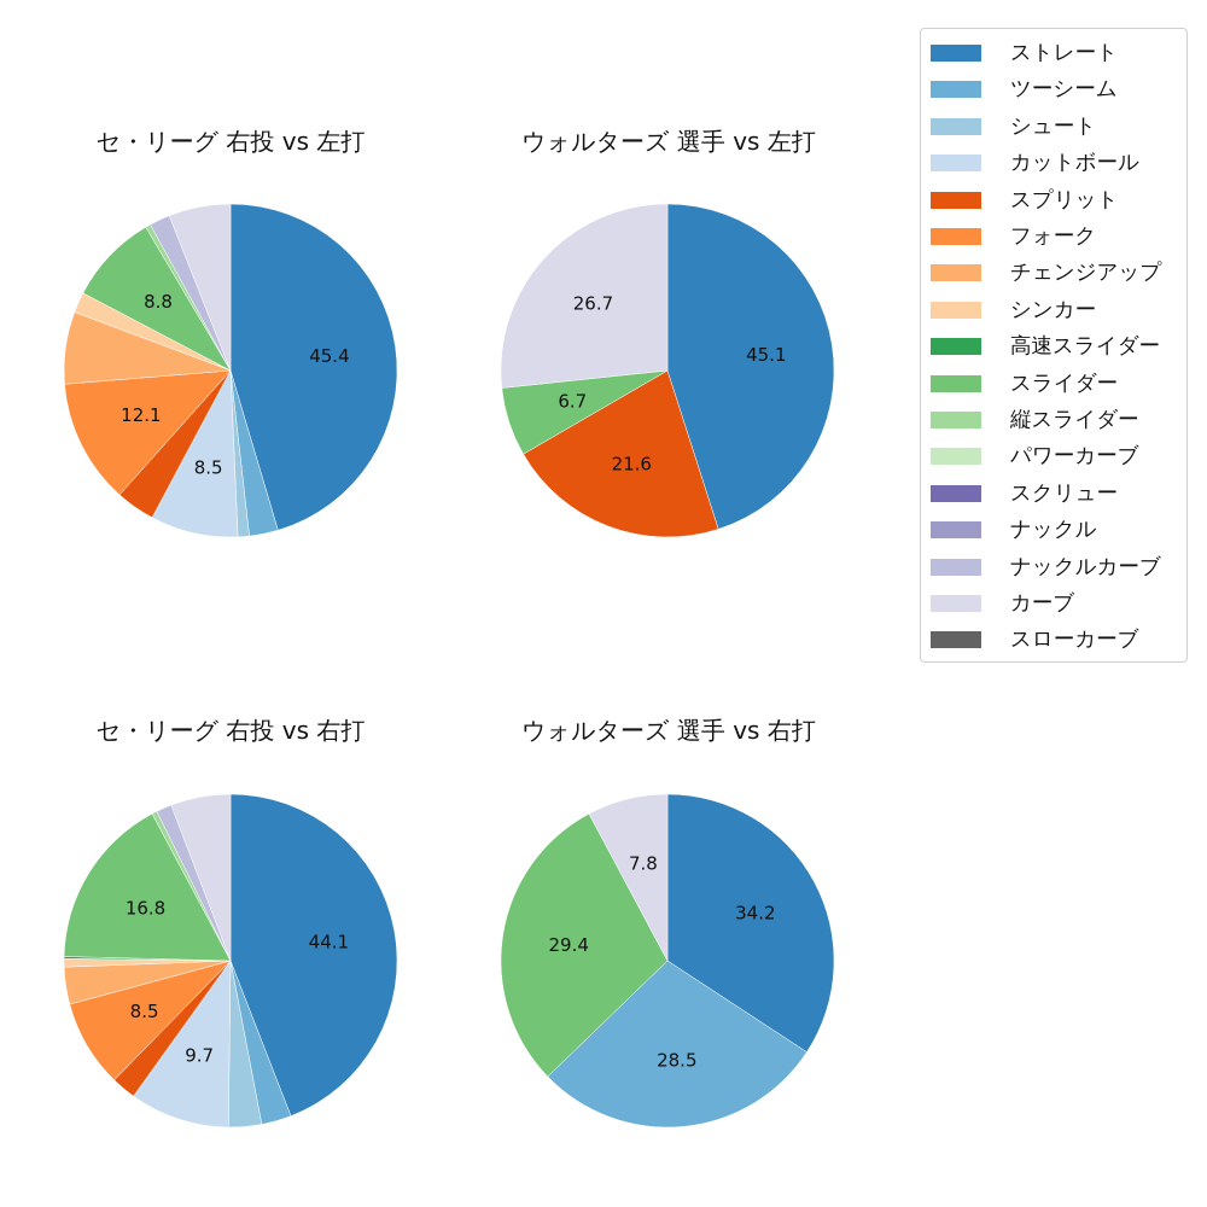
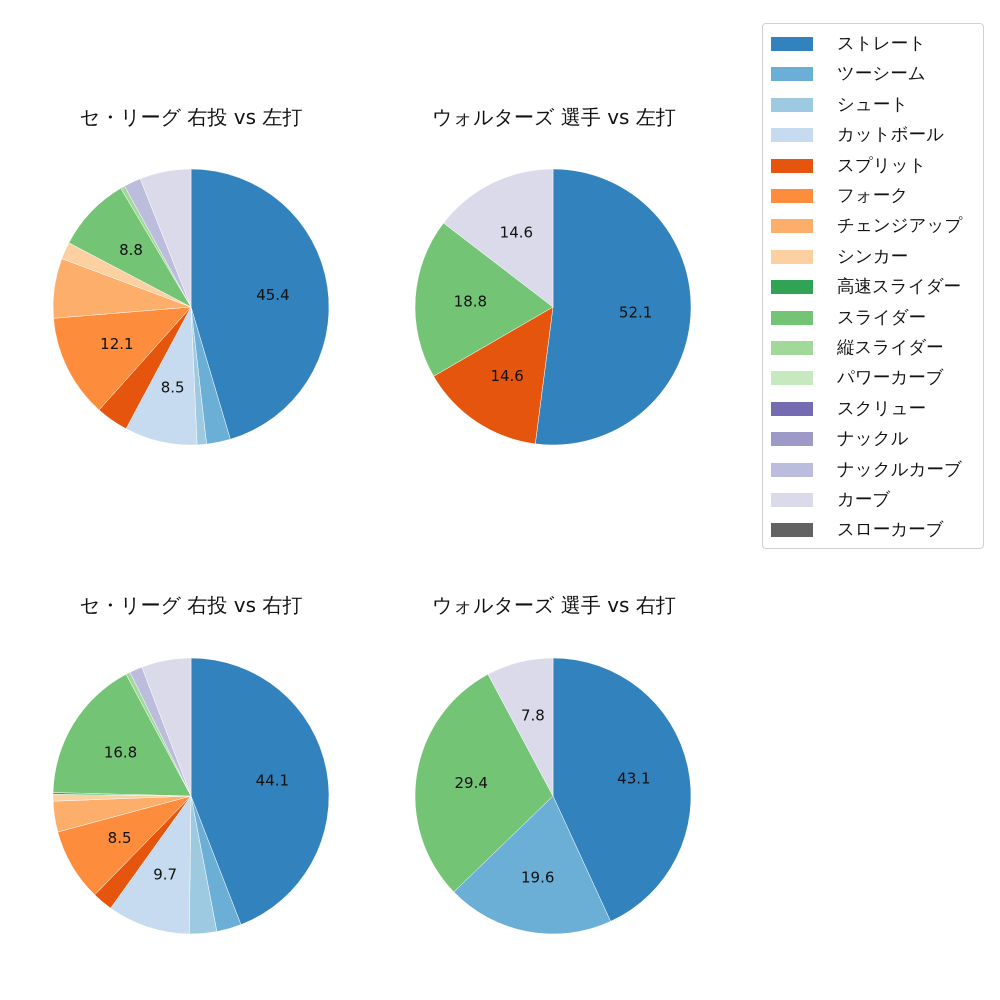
ウォルターズ 選手 vs 左打/ストレート: 45.1 -> 52.1
ウォルターズ 選手 vs 左打/スプリット: 21.6 -> 14.6
ウォルターズ 選手 vs 左打/スライダー: 6.7 -> 18.8
ウォルターズ 選手 vs 左打/カーブ: 26.7 -> 14.6
ウォルターズ 選手 vs 右打/ストレート: 34.2 -> 43.1
ウォルターズ 選手 vs 右打/ツーシーム: 28.5 -> 19.6
